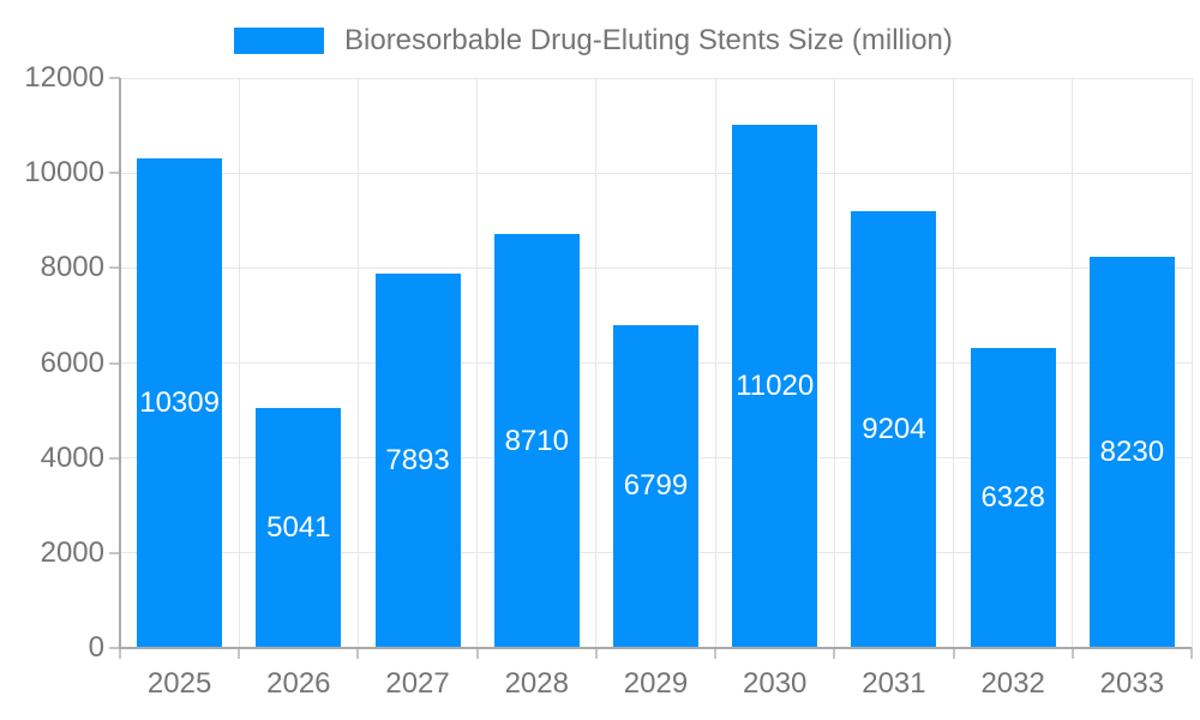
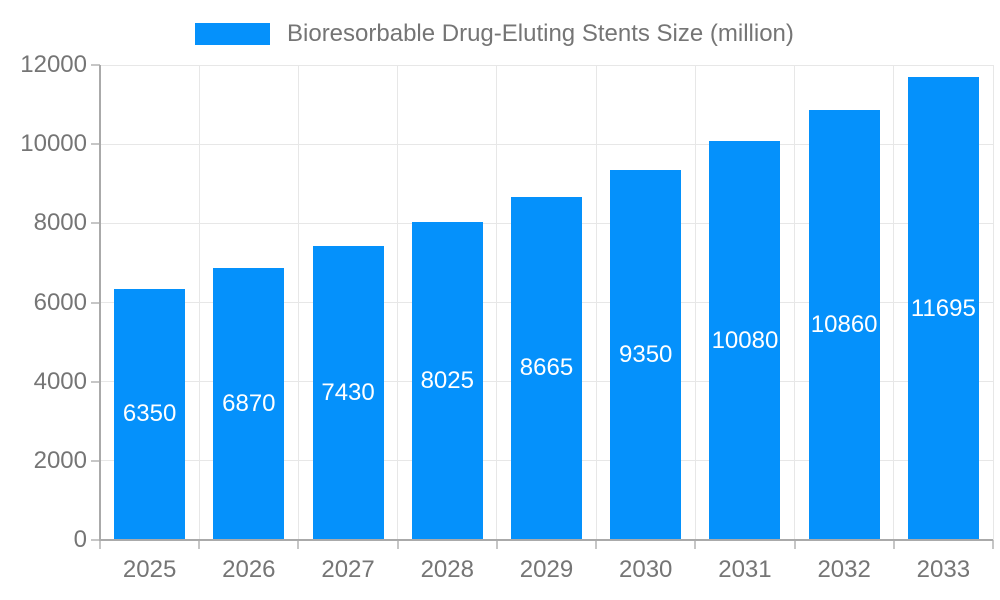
2025: 10309 -> 6350
2026: 5041 -> 6870
2027: 7893 -> 7430
2028: 8710 -> 8025
2029: 6799 -> 8665
2030: 11020 -> 9350
2031: 9204 -> 10080
2032: 6328 -> 10860
2033: 8230 -> 11695
